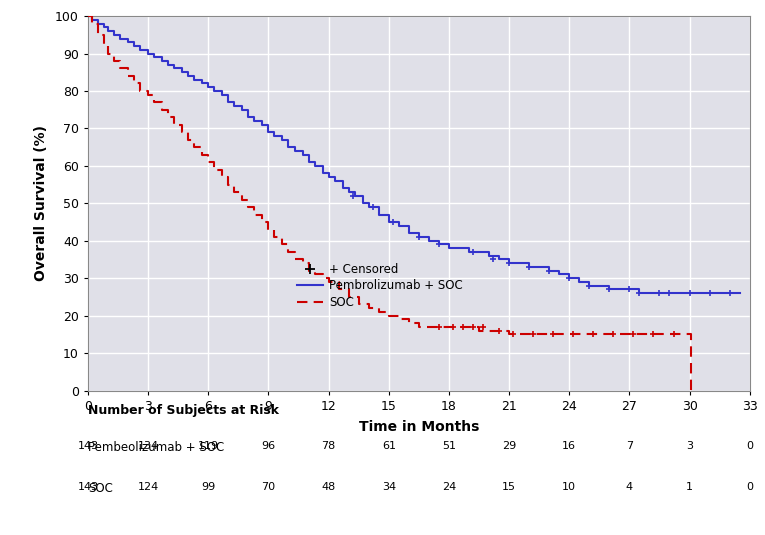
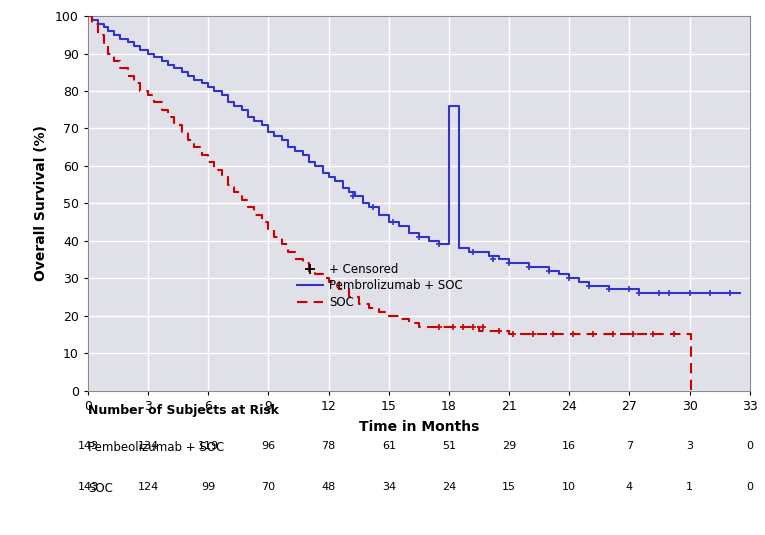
Pembrolizumab + SOC/18: 38 -> 76
